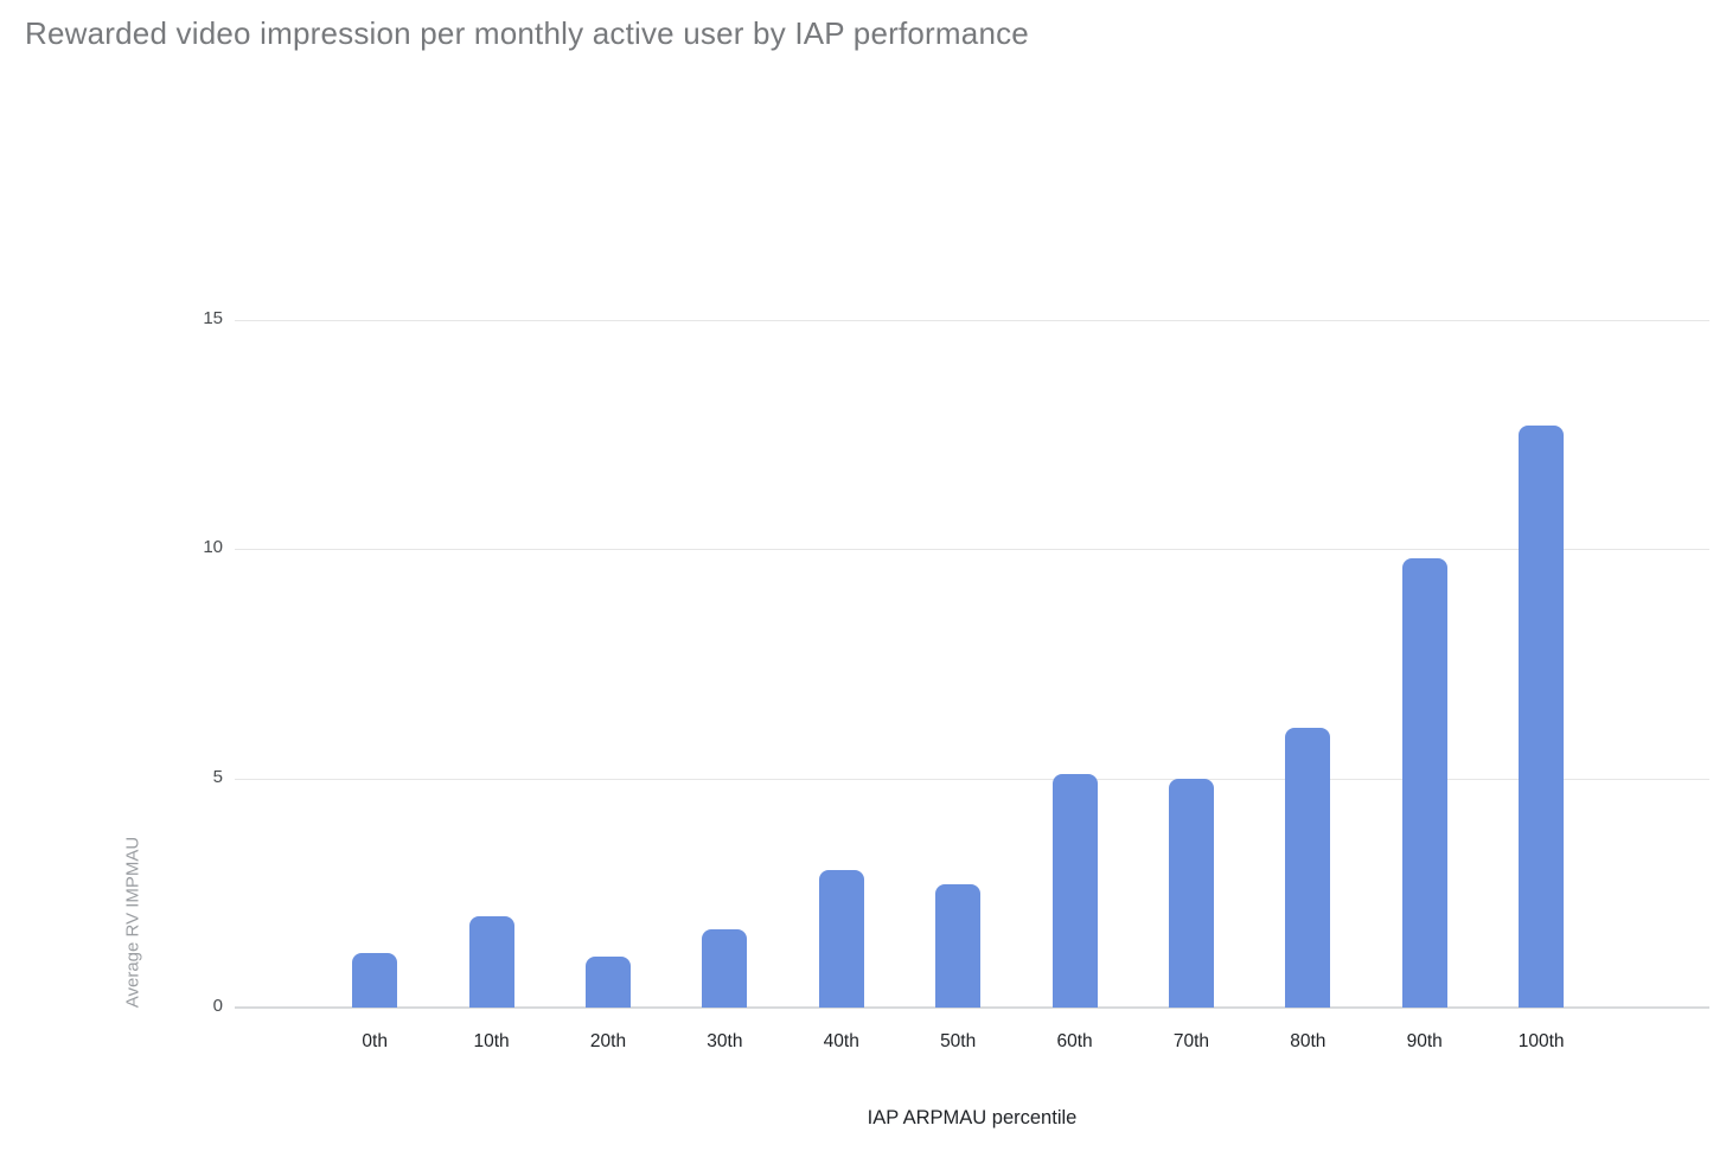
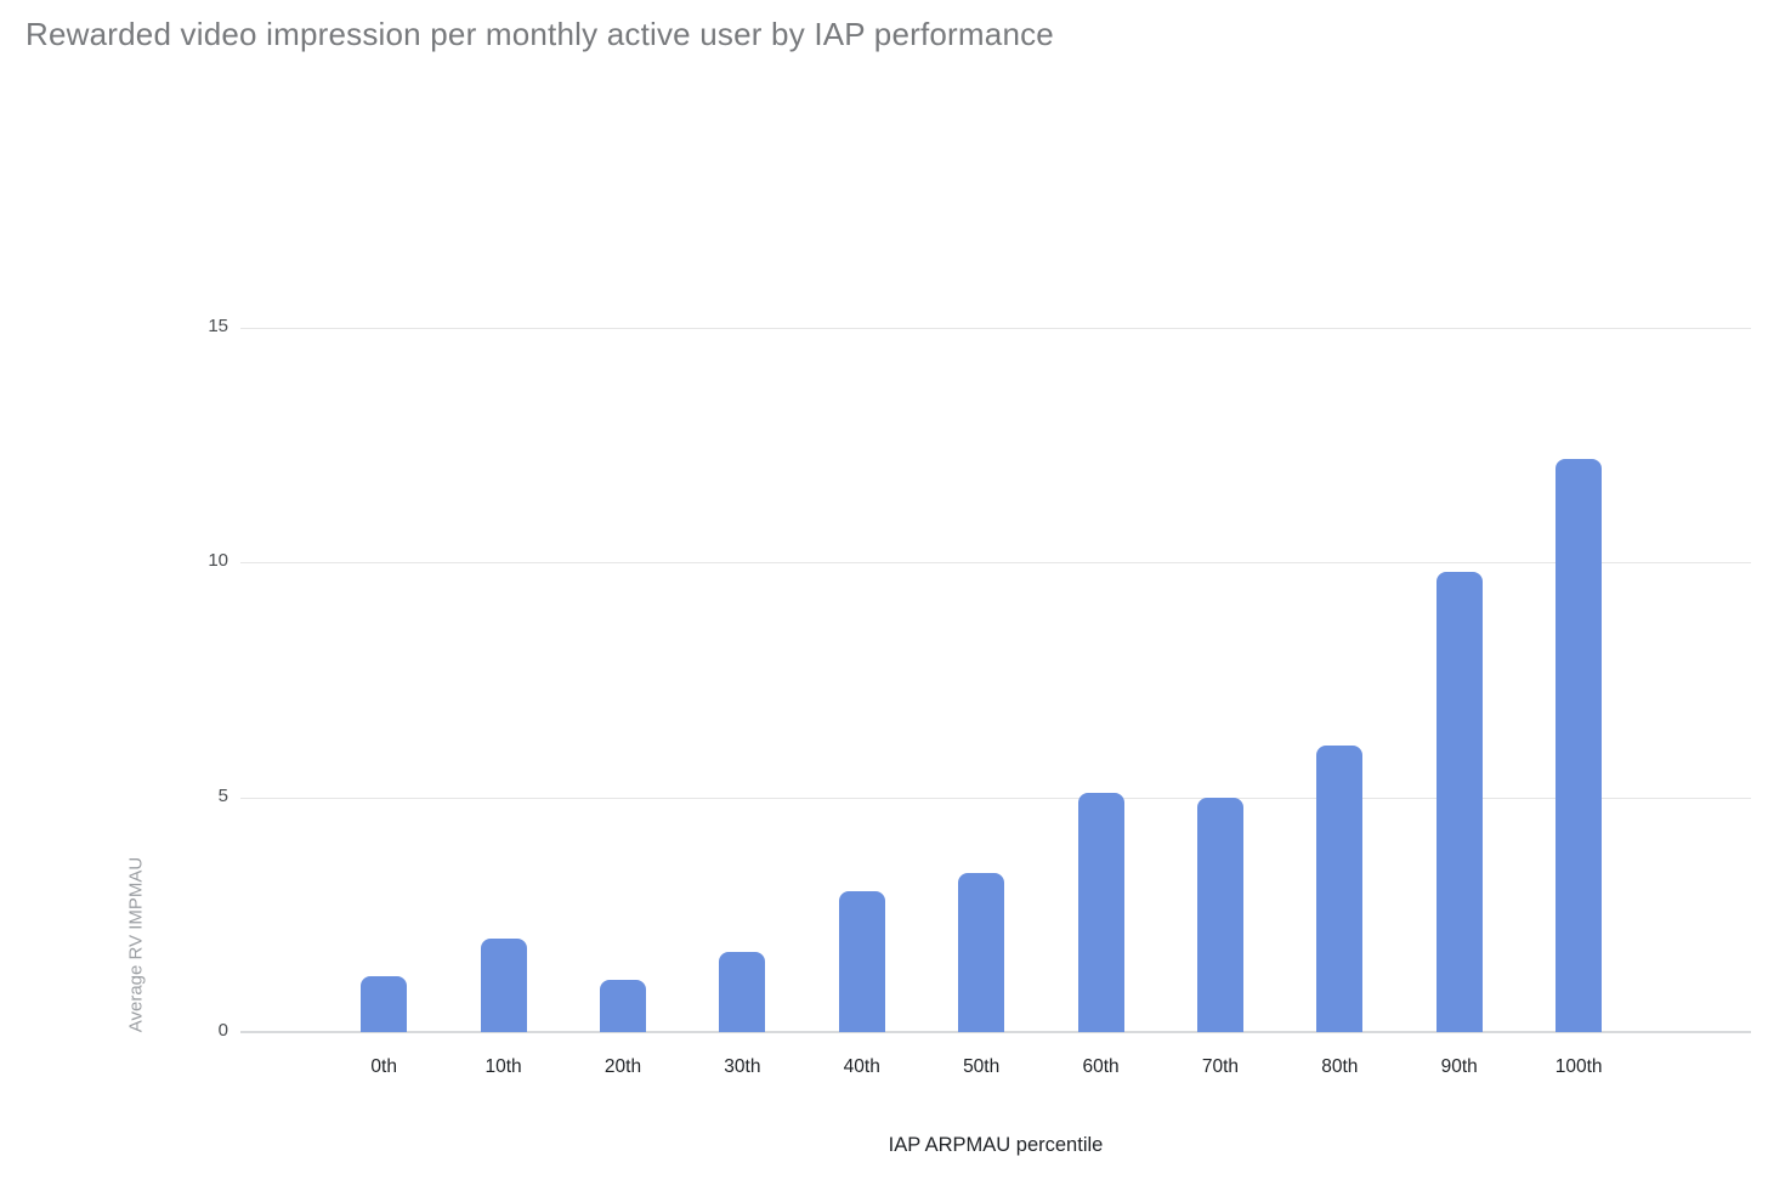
50th: 2.7 -> 3.4
100th: 12.7 -> 12.2
